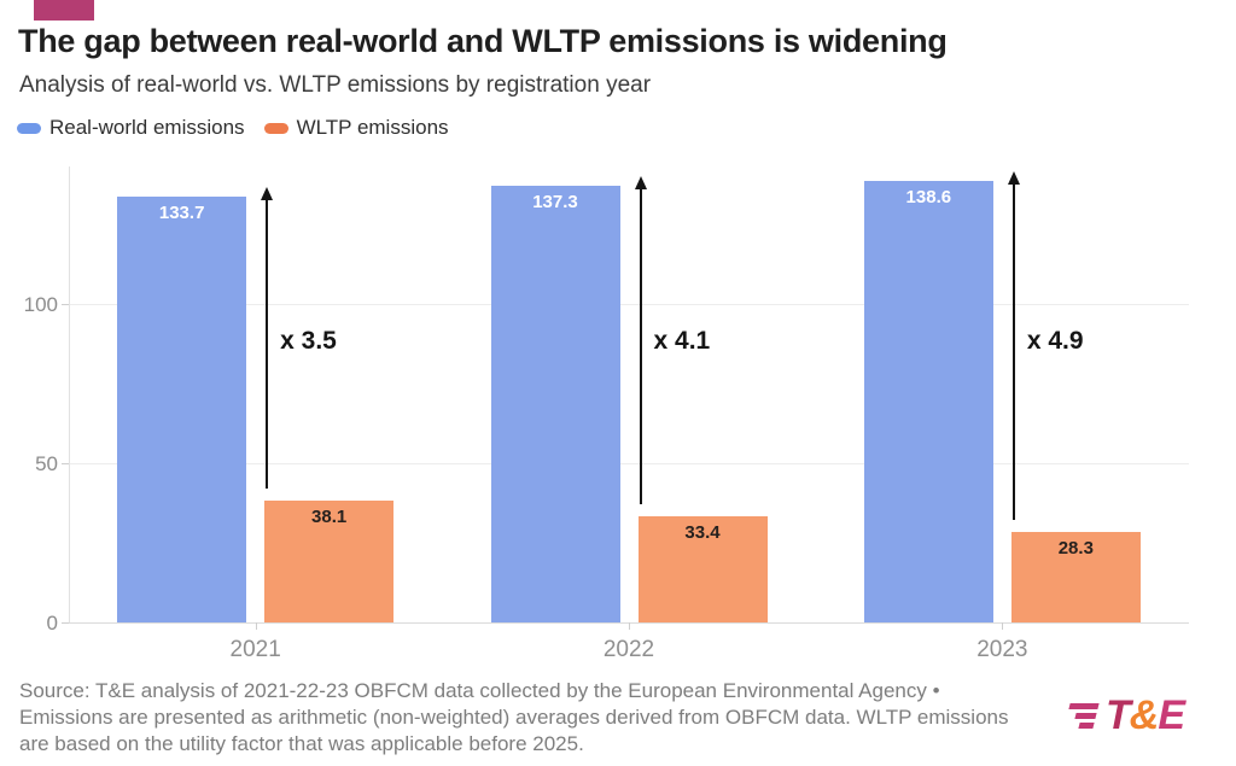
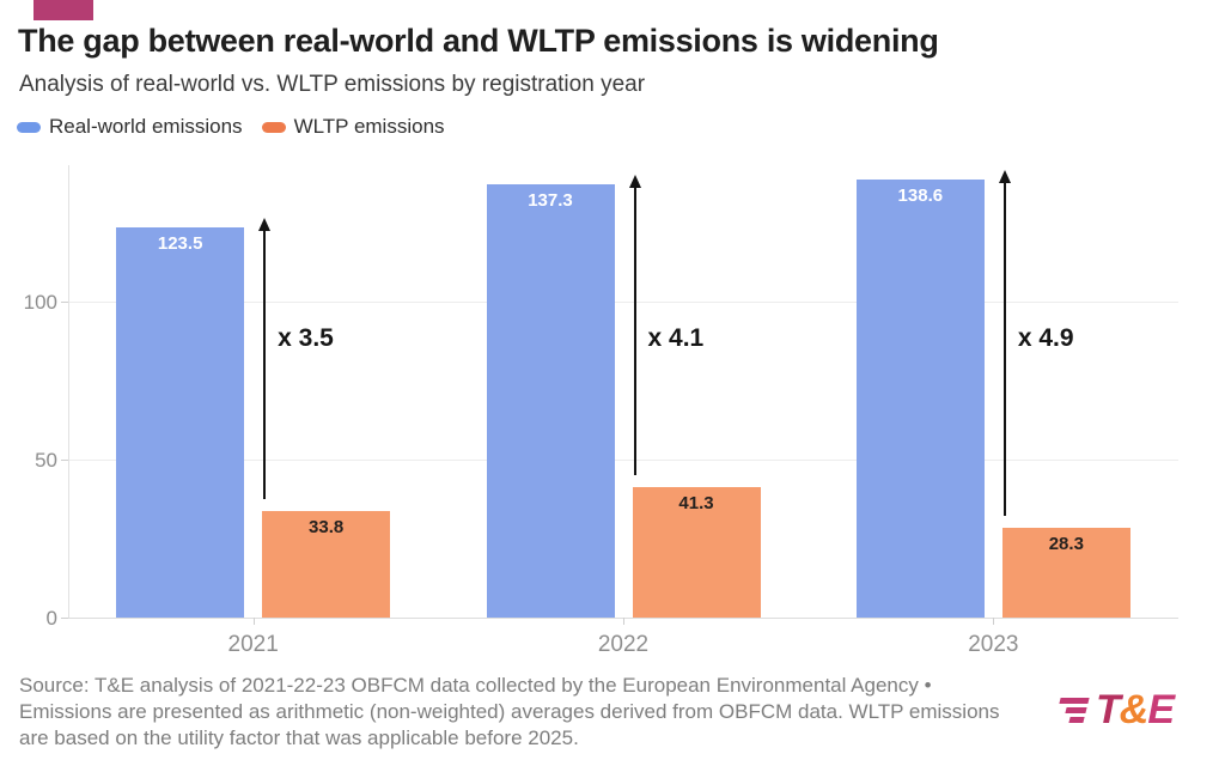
Real-world emissions/2021: 133.7 -> 123.5
WLTP emissions/2021: 38.1 -> 33.8
WLTP emissions/2022: 33.4 -> 41.3
